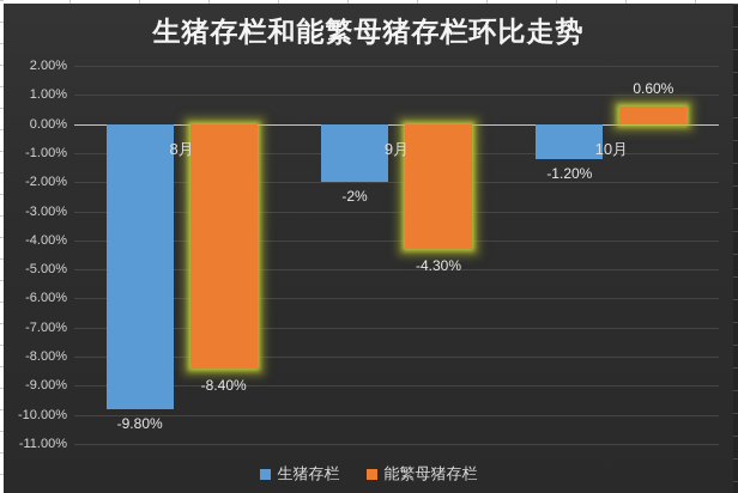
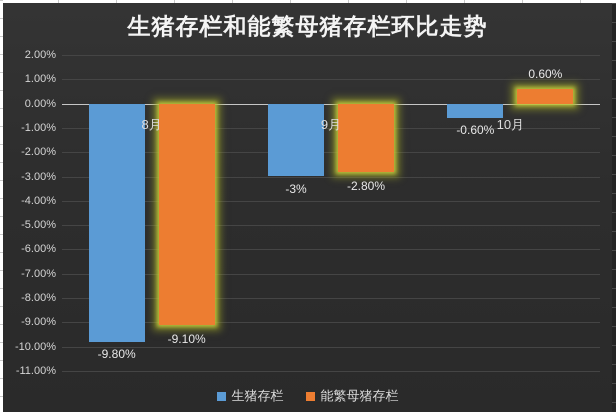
能繁母猪存栏/8月: -8.40% -> -9.10%
生猪存栏/9月: -2% -> -3%
能繁母猪存栏/9月: -4.30% -> -2.80%
生猪存栏/10月: -1.20% -> -0.60%
